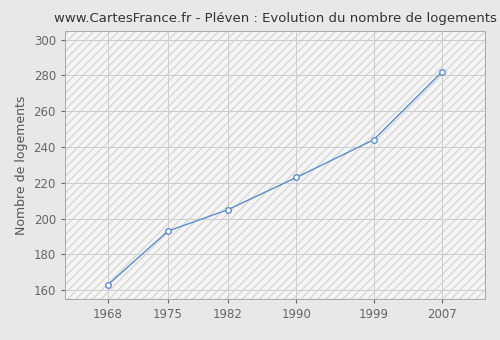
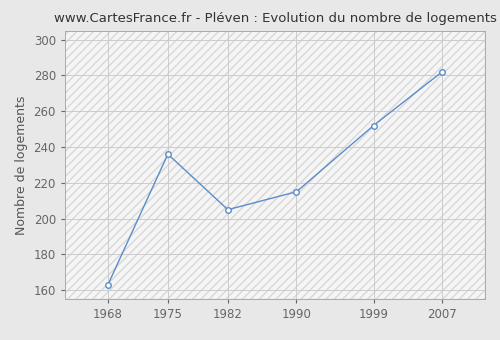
1975: 193 -> 236
1990: 223 -> 215
1999: 244 -> 252
